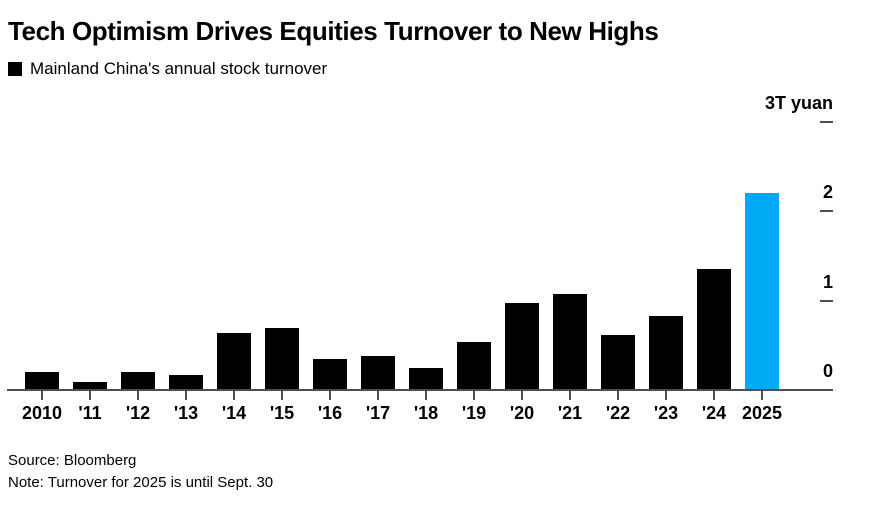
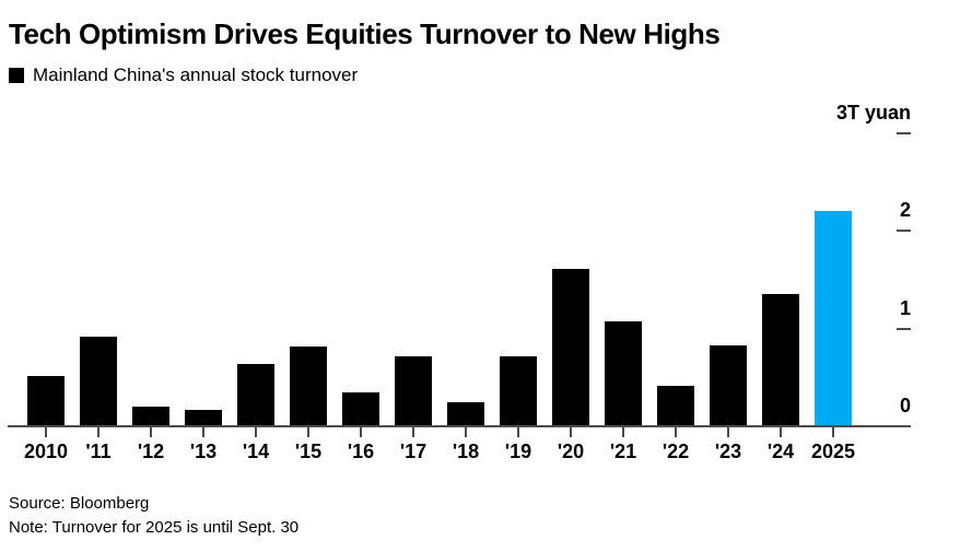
2010: 0.2 -> 0.5
'11: 0.1 -> 0.9
'15: 0.7 -> 0.8
'17: 0.4 -> 0.7
'19: 0.5 -> 0.7
'20: 1.0 -> 1.6
'22: 0.6 -> 0.4
